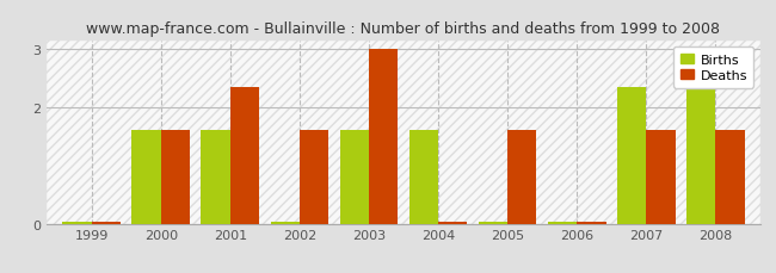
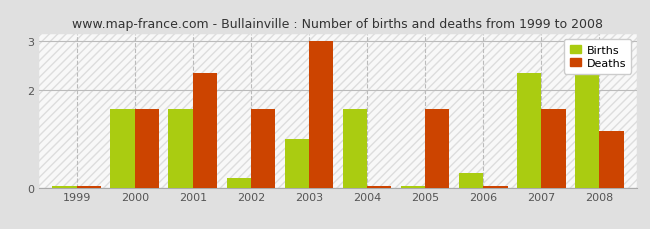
Births/2002: 0.03 -> 0.20
Births/2003: 1.60 -> 1.00
Births/2006: 0.03 -> 0.30
Deaths/2008: 1.60 -> 1.15
